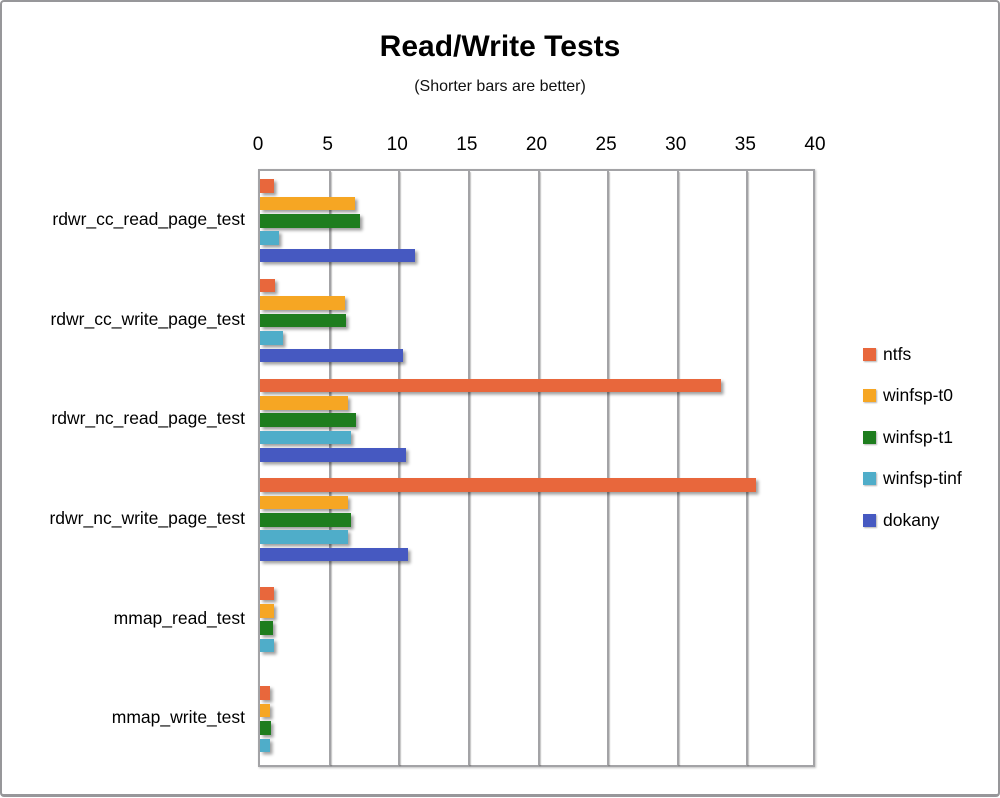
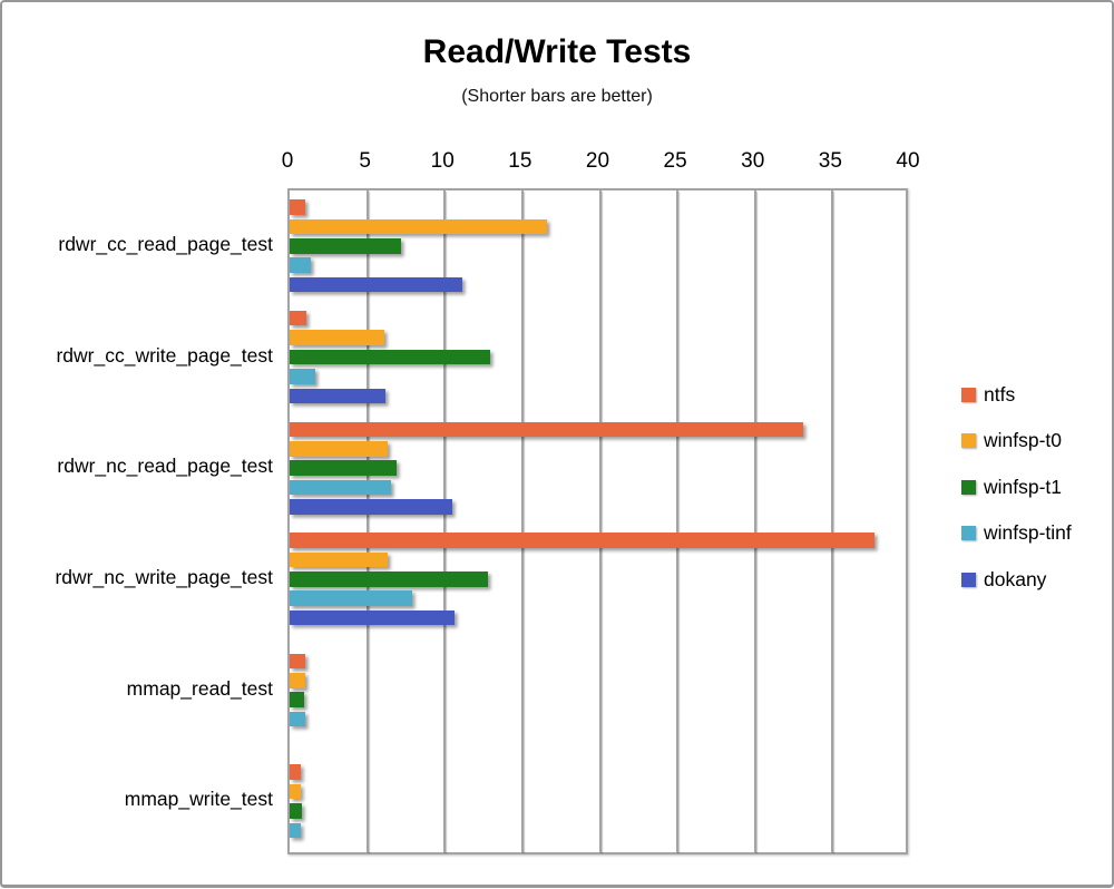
winfsp-t0/rdwr_cc_read_page_test: 6.8 -> 16.6
winfsp-t1/rdwr_cc_write_page_test: 6.2 -> 12.9
dokany/rdwr_cc_write_page_test: 10.3 -> 6.2
ntfs/rdwr_nc_write_page_test: 35.6 -> 37.7
winfsp-t1/rdwr_nc_write_page_test: 6.5 -> 12.8
winfsp-tinf/rdwr_nc_write_page_test: 6.3 -> 7.9
